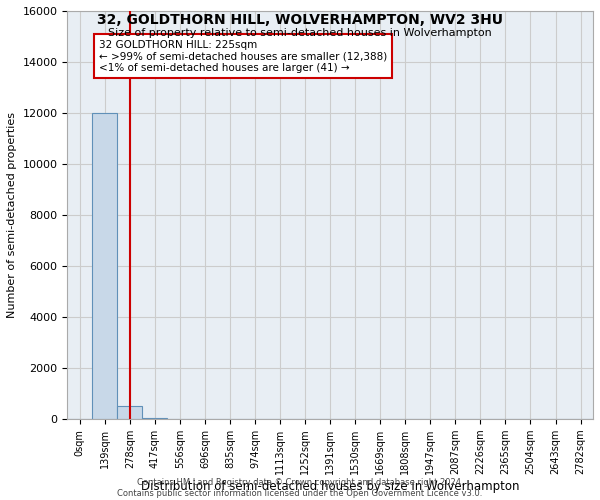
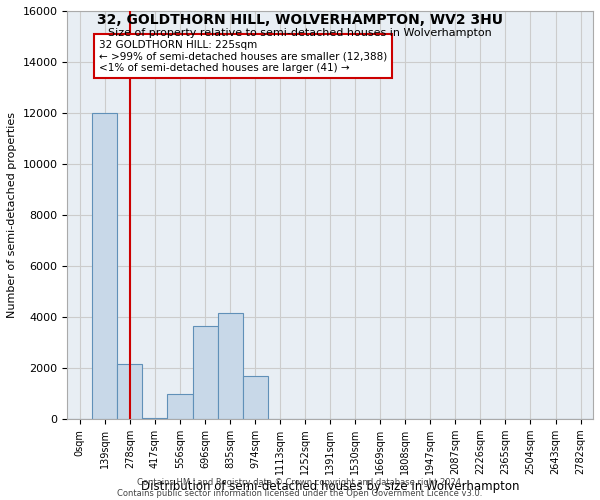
278sqm: 500 -> 2150
556sqm: 10 -> 1000
696sqm: 0 -> 3650
835sqm: 0 -> 4150
974sqm: 0 -> 1700
